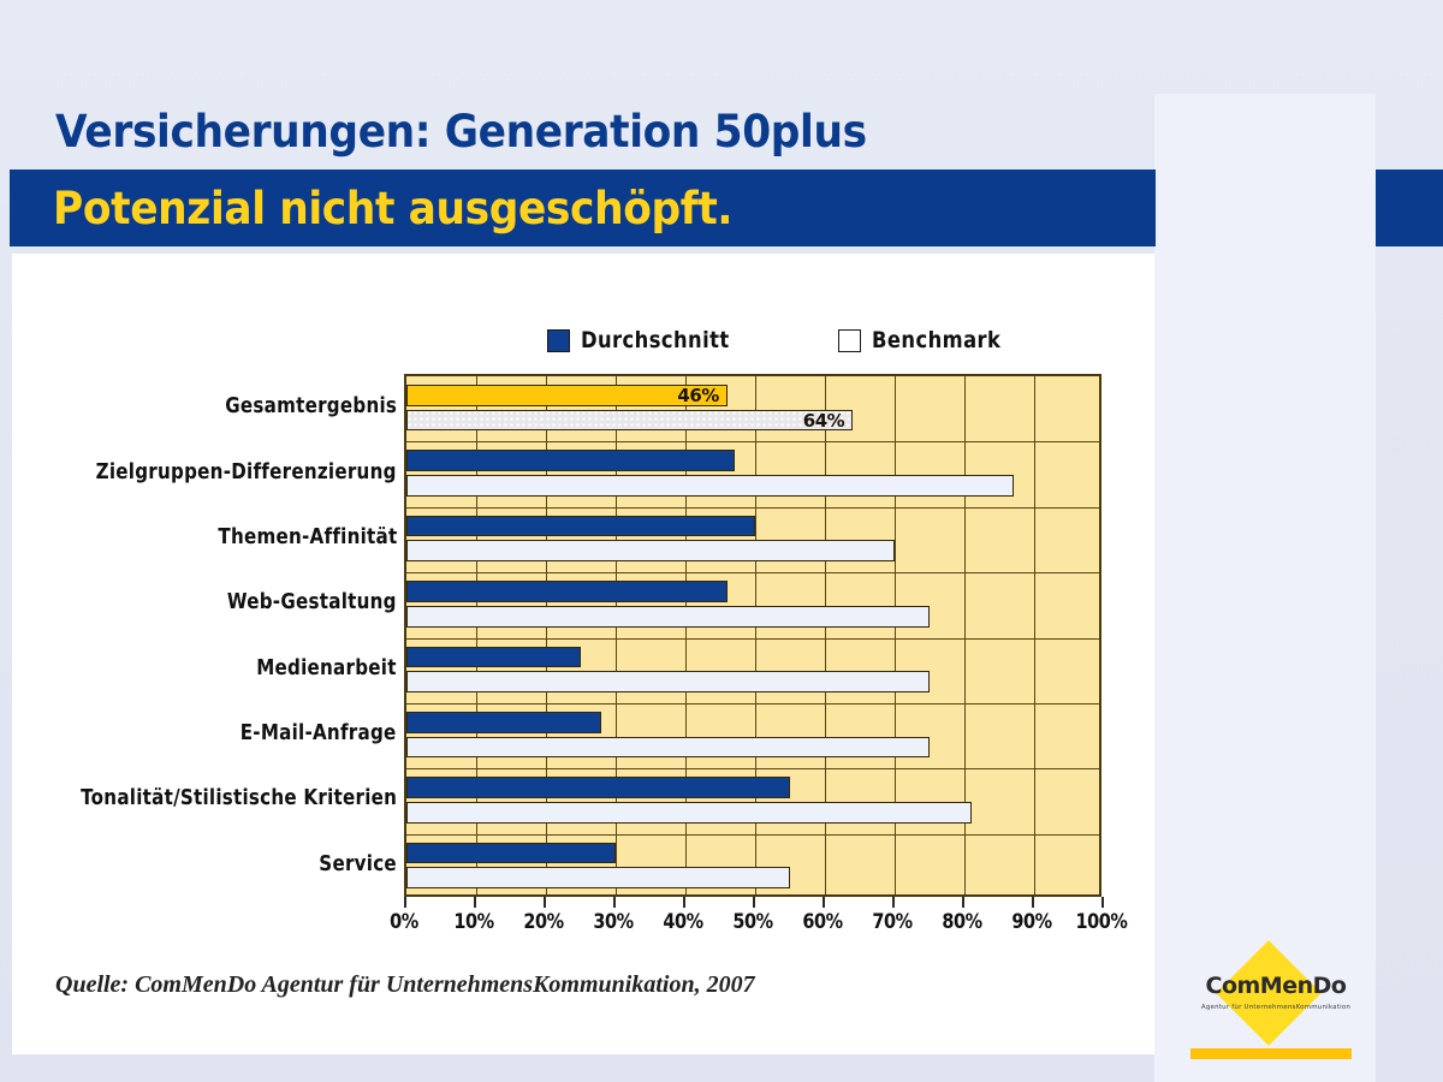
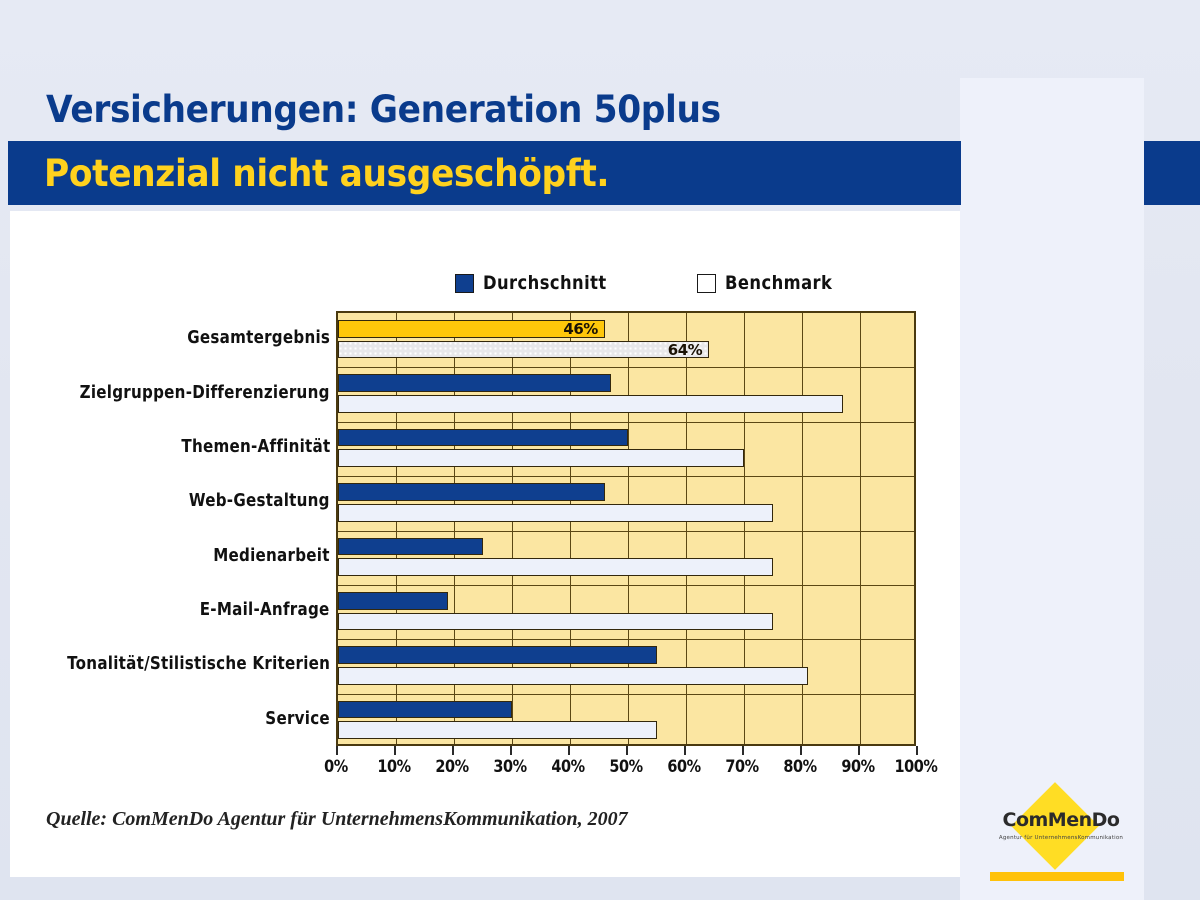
Durchschnitt/E-Mail-Anfrage: 28% -> 19%
